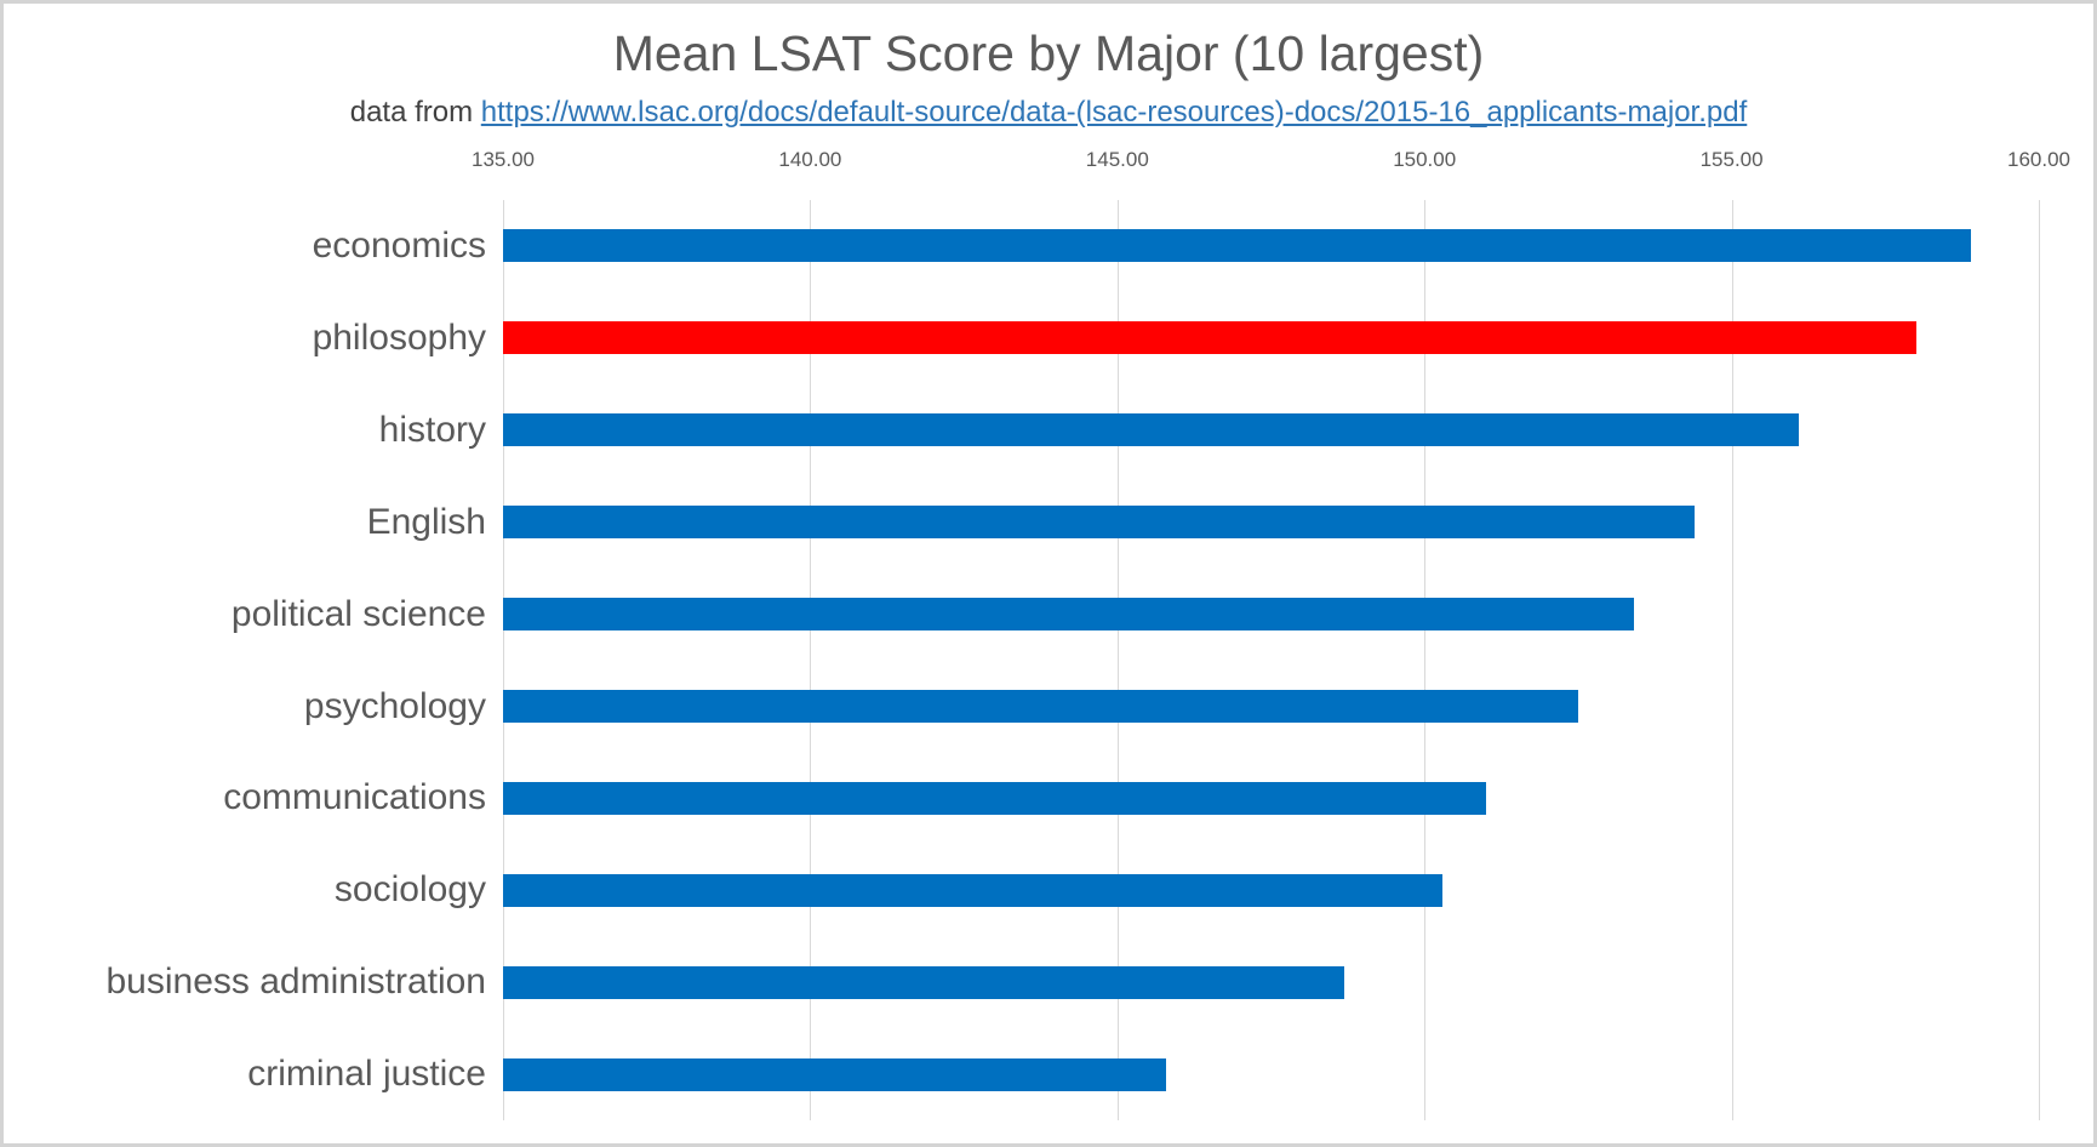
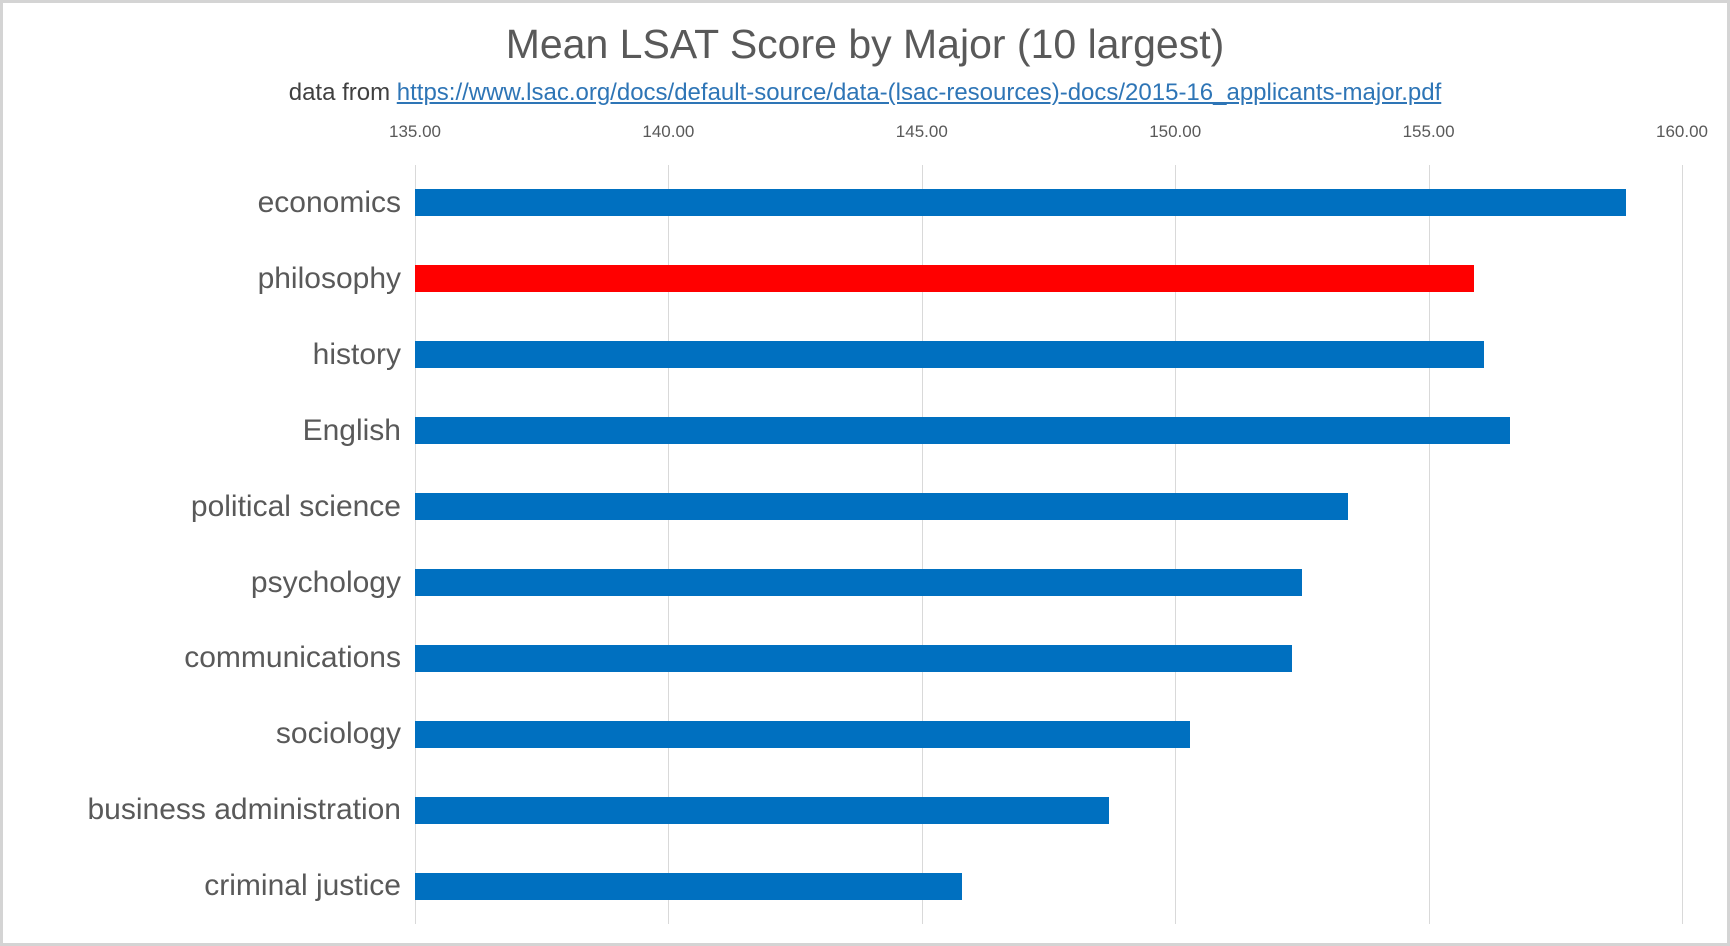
philosophy: 158.0 -> 155.9
English: 154.4 -> 156.6
communications: 151.0 -> 152.3
